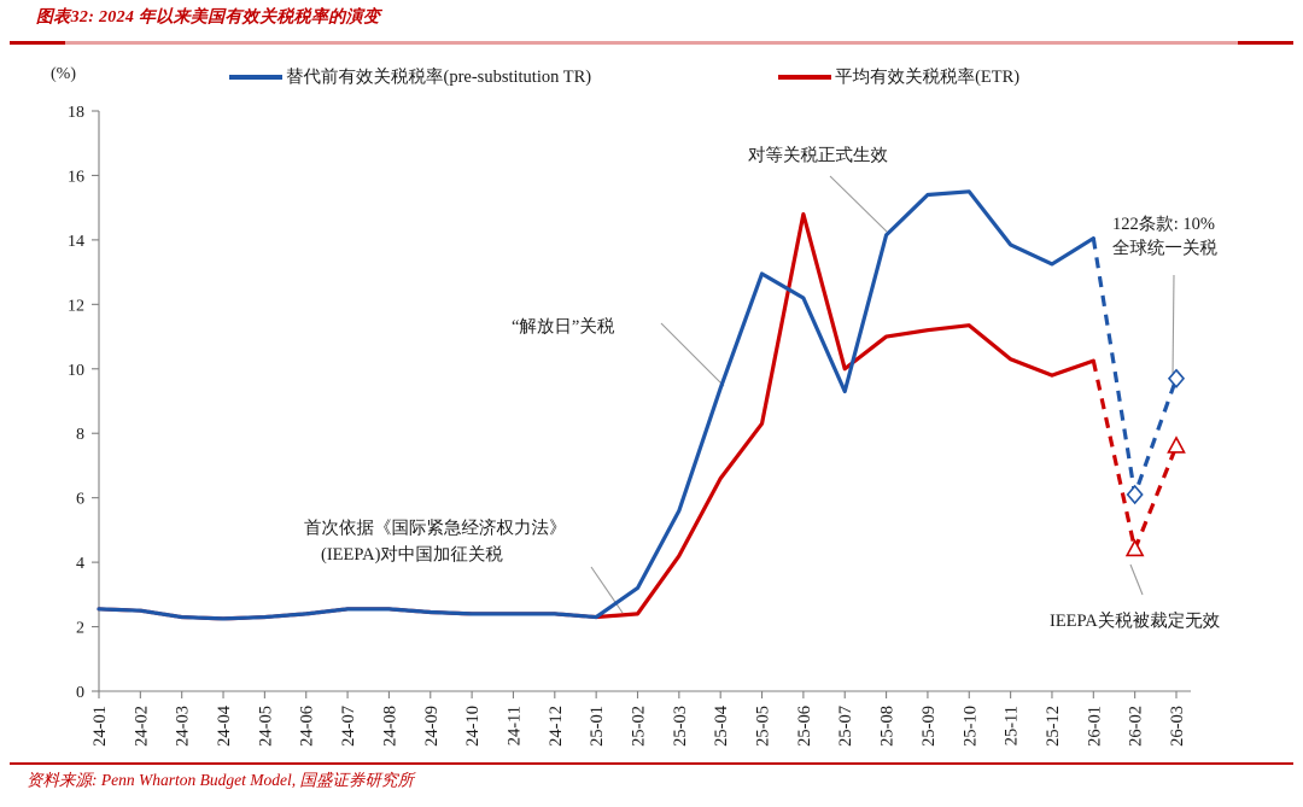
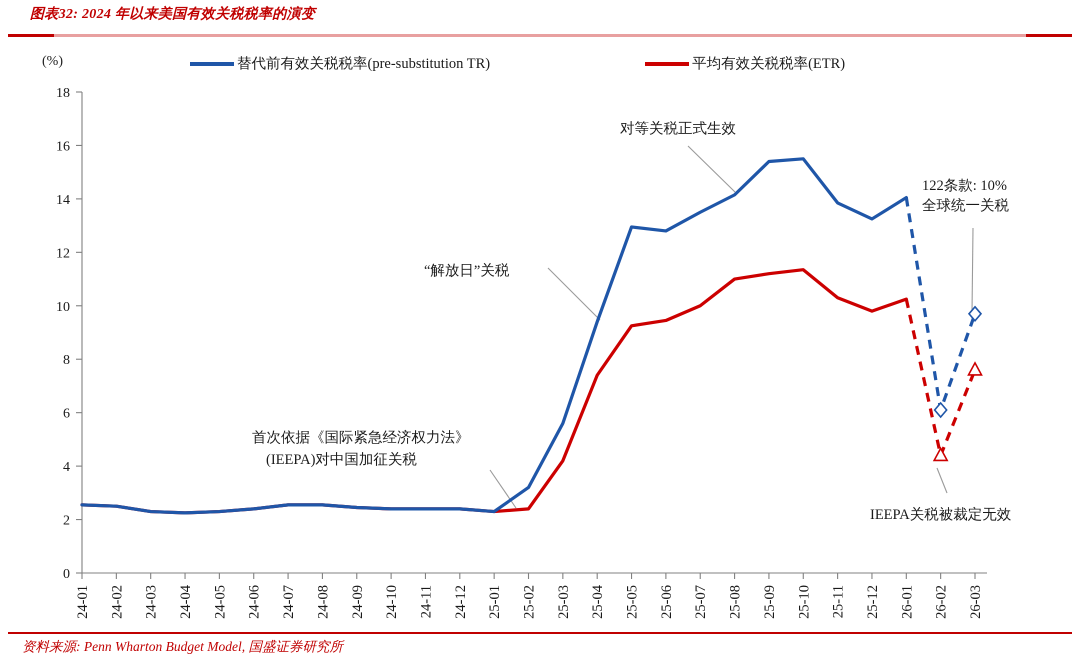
平均有效关税税率(ETR)/25-04: 6.6 -> 7.4
平均有效关税税率(ETR)/25-05: 8.3 -> 9.2
替代前有效关税税率(pre-substitution TR)/25-06: 12.2 -> 12.8
平均有效关税税率(ETR)/25-06: 14.8 -> 9.4
替代前有效关税税率(pre-substitution TR)/25-07: 9.3 -> 13.5
